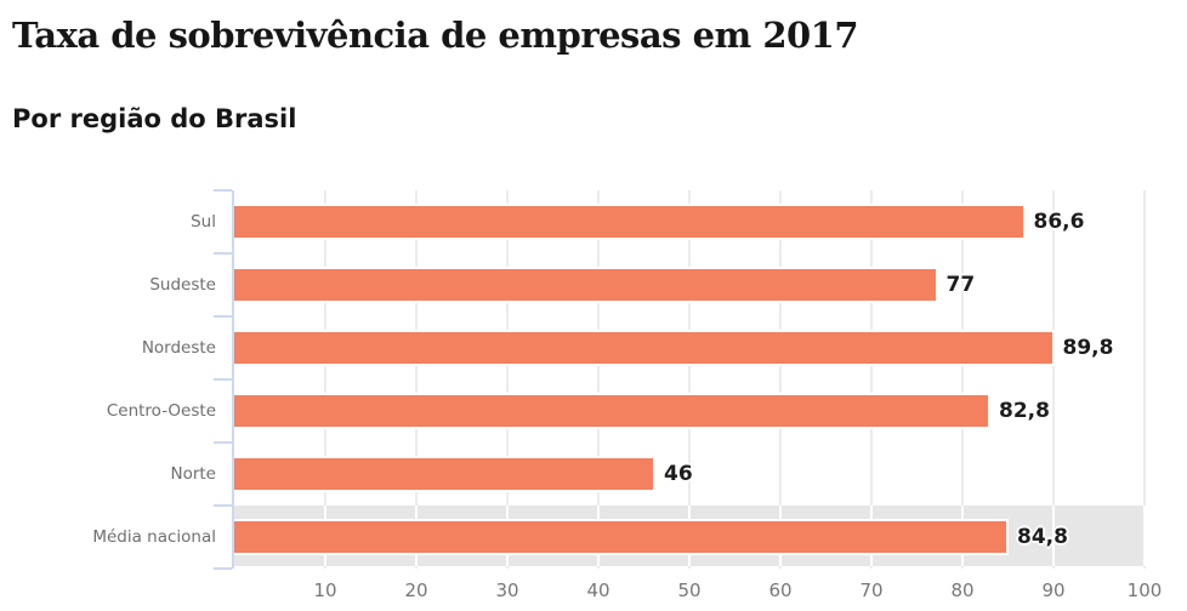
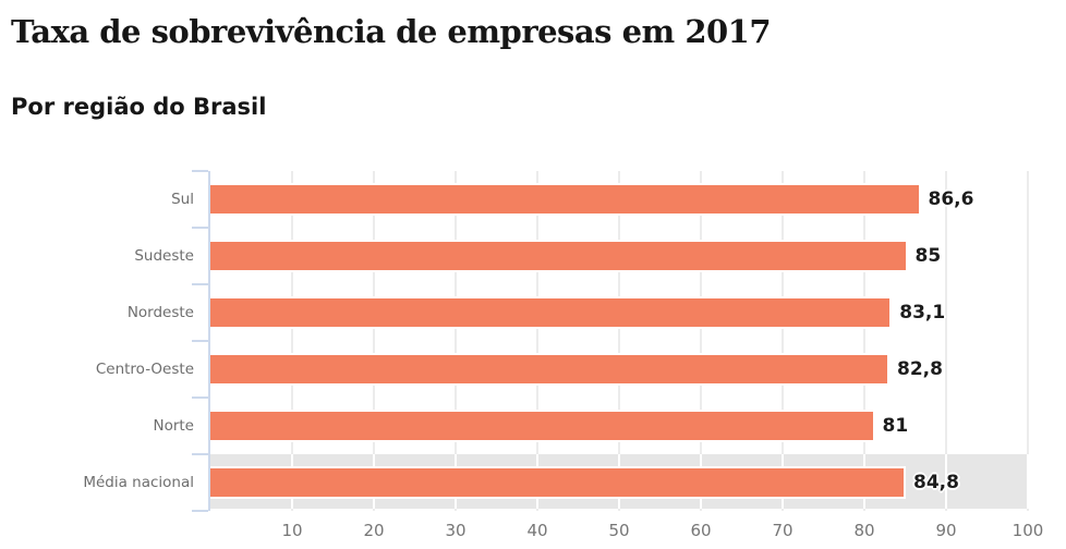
Sudeste: 77 -> 85
Nordeste: 89,8 -> 83,1
Norte: 46 -> 81
